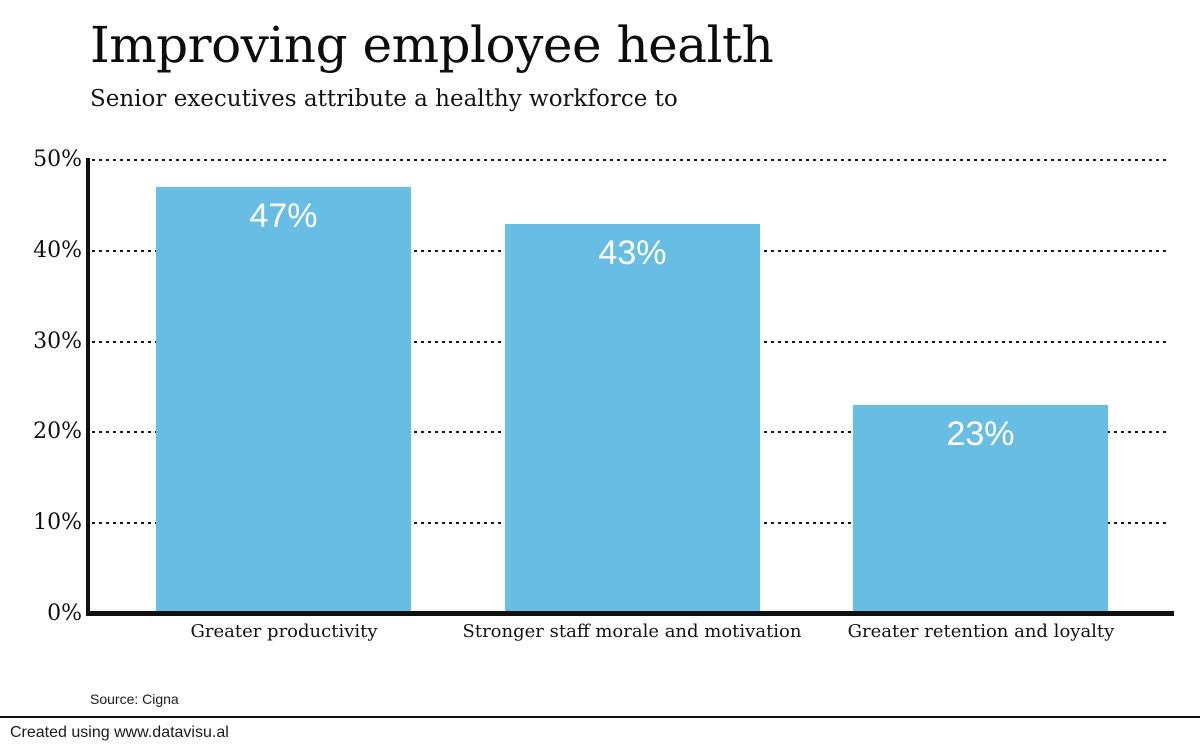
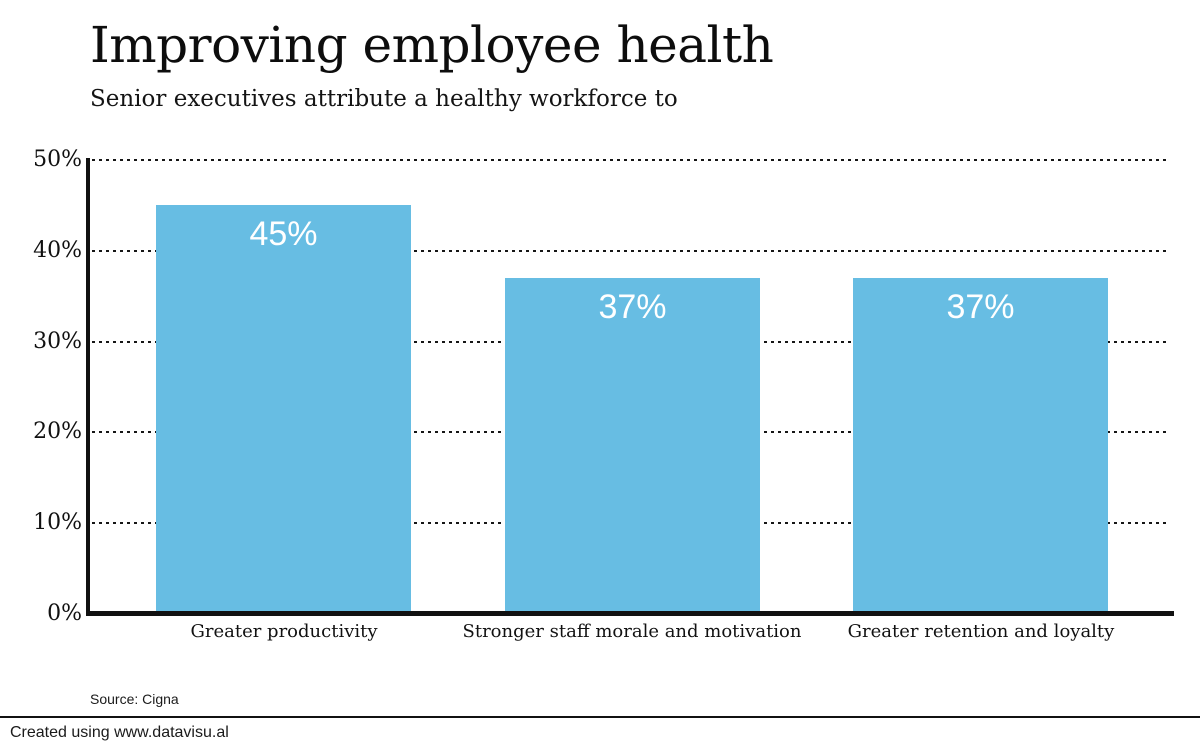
Greater productivity: 47% -> 45%
Stronger staff morale and motivation: 43% -> 37%
Greater retention and loyalty: 23% -> 37%
